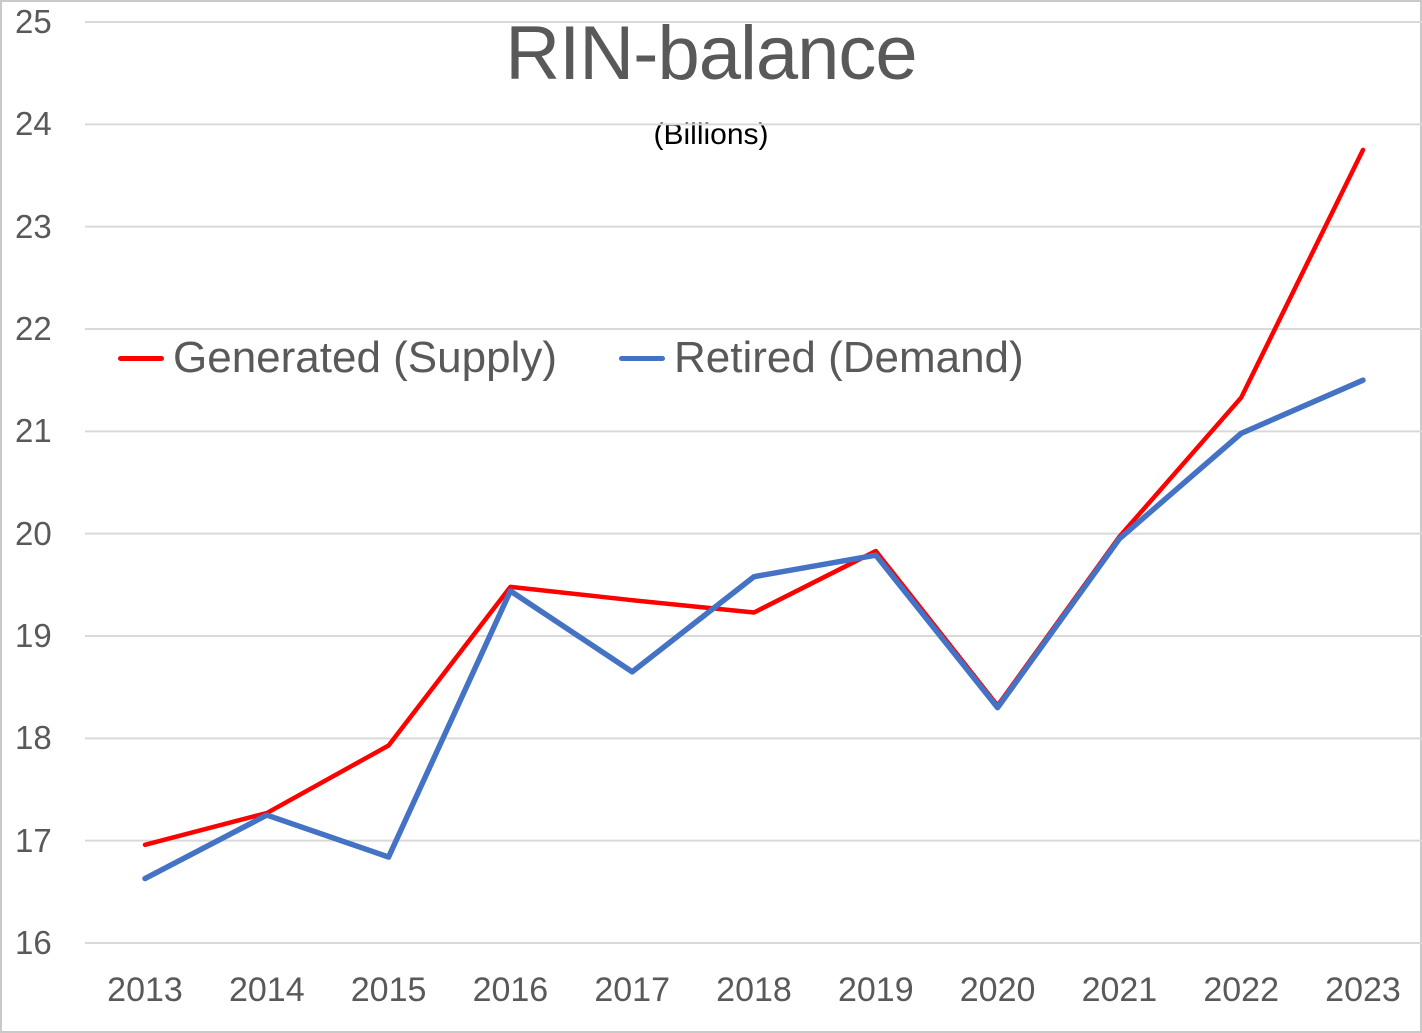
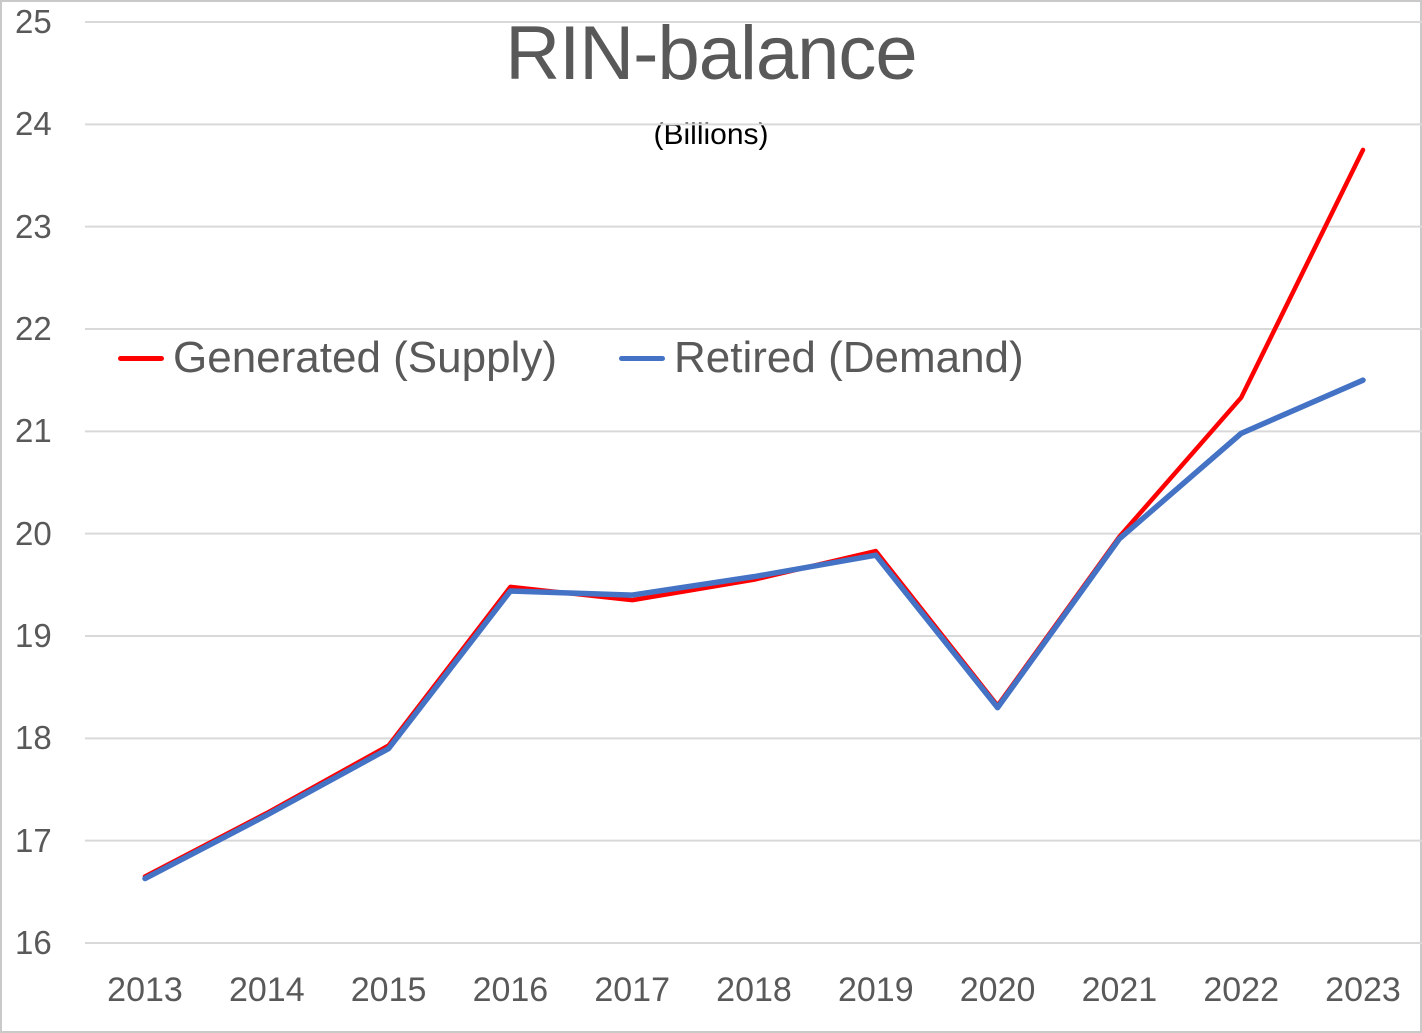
Generated (Supply)/2013: 16.96 -> 16.65
Retired (Demand)/2015: 16.84 -> 17.90
Retired (Demand)/2017: 18.65 -> 19.40
Generated (Supply)/2018: 19.23 -> 19.55
